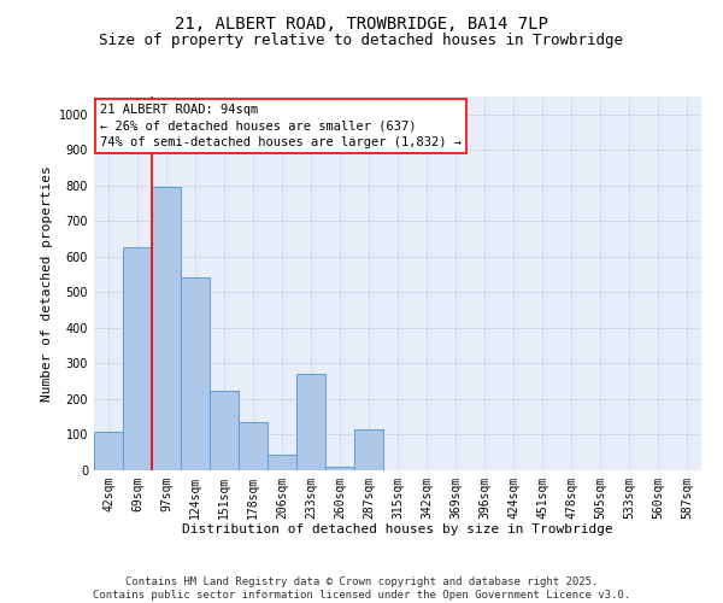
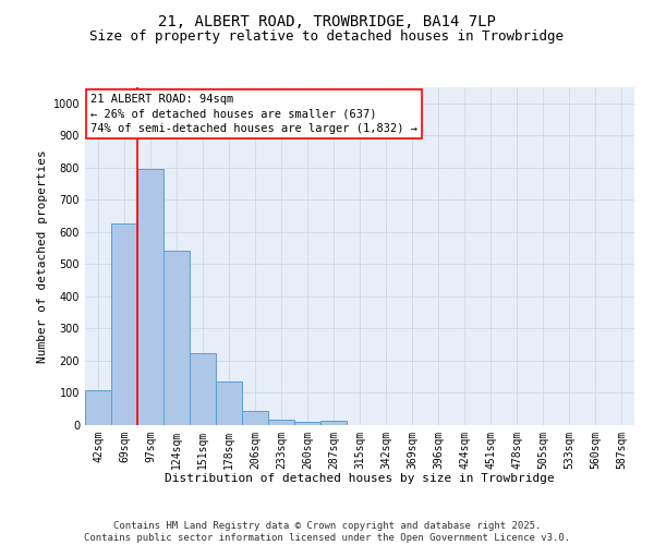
233sqm: 270 -> 16
287sqm: 115 -> 12
